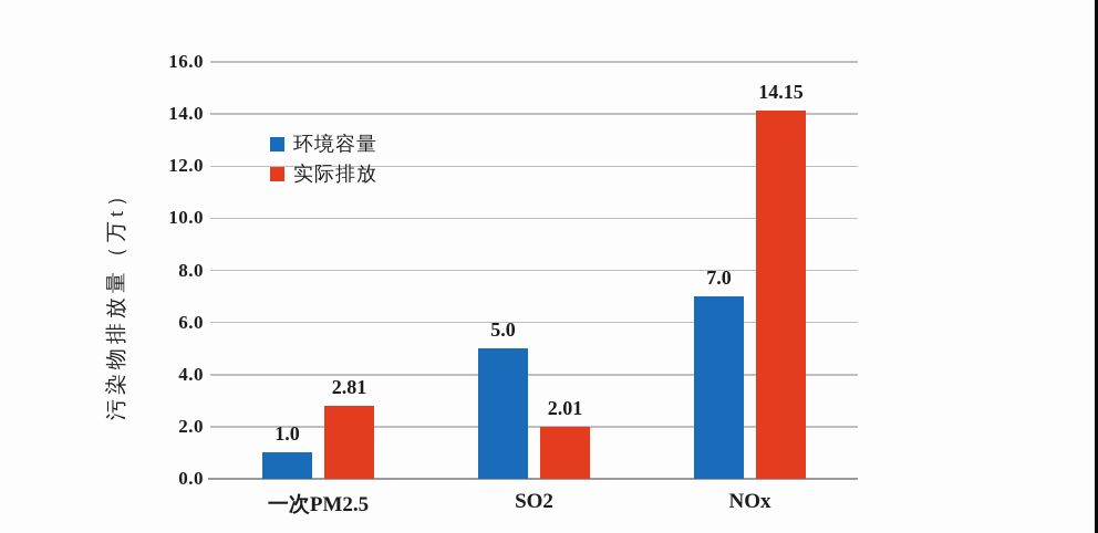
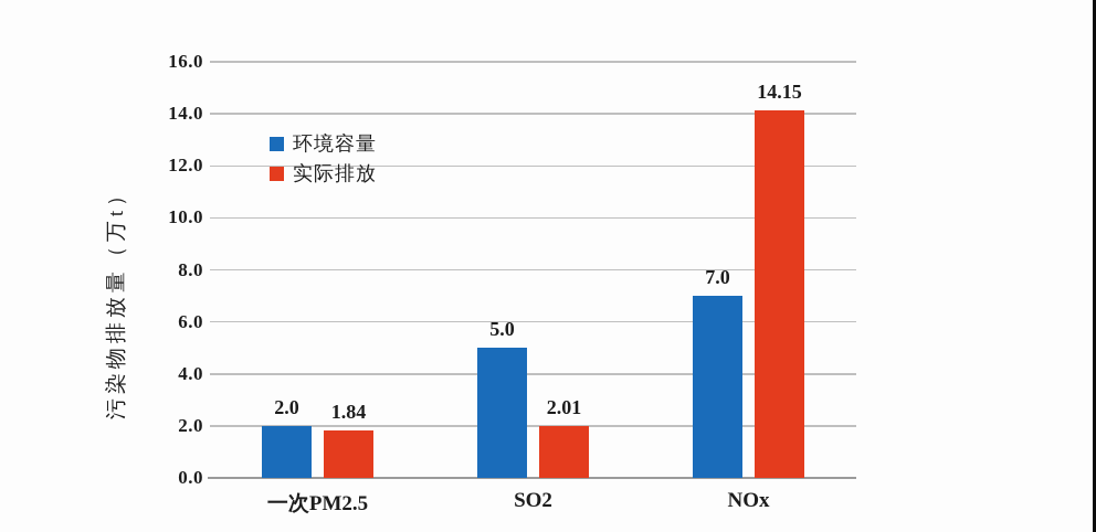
环境容量/一次PM2.5: 1.0 -> 2.0
实际排放/一次PM2.5: 2.81 -> 1.84
